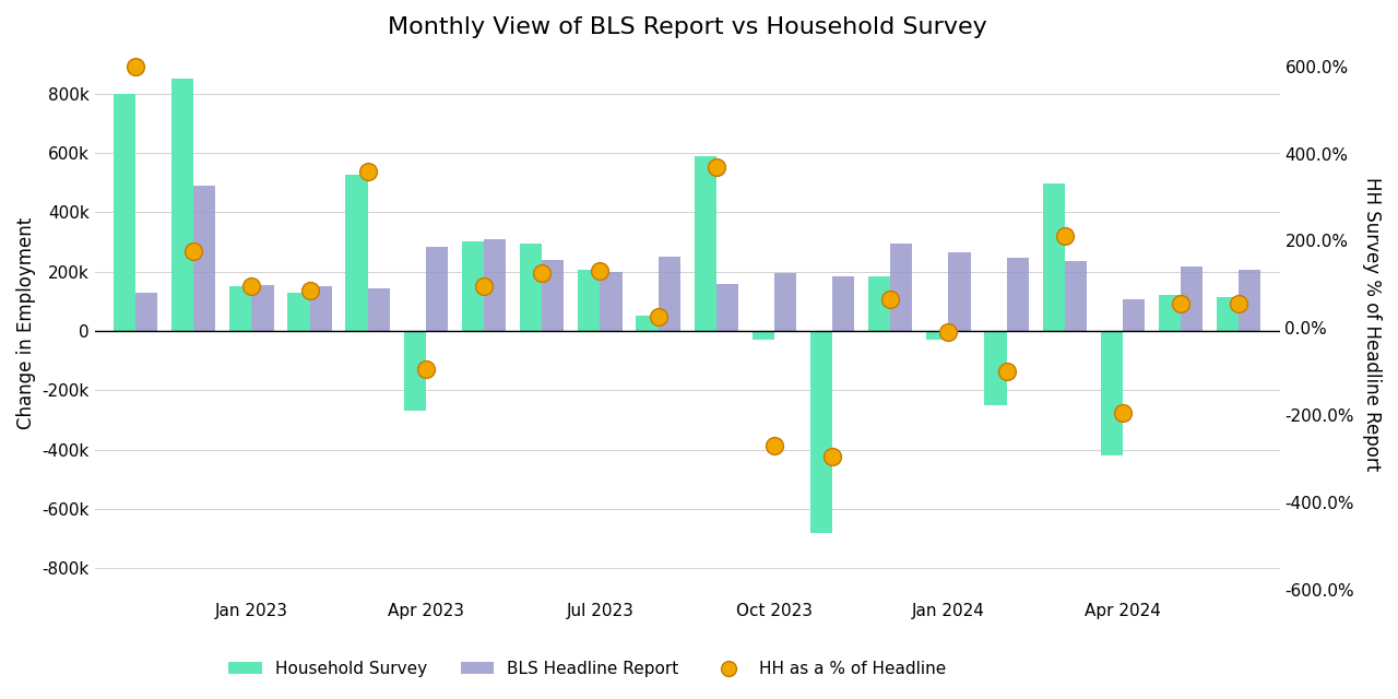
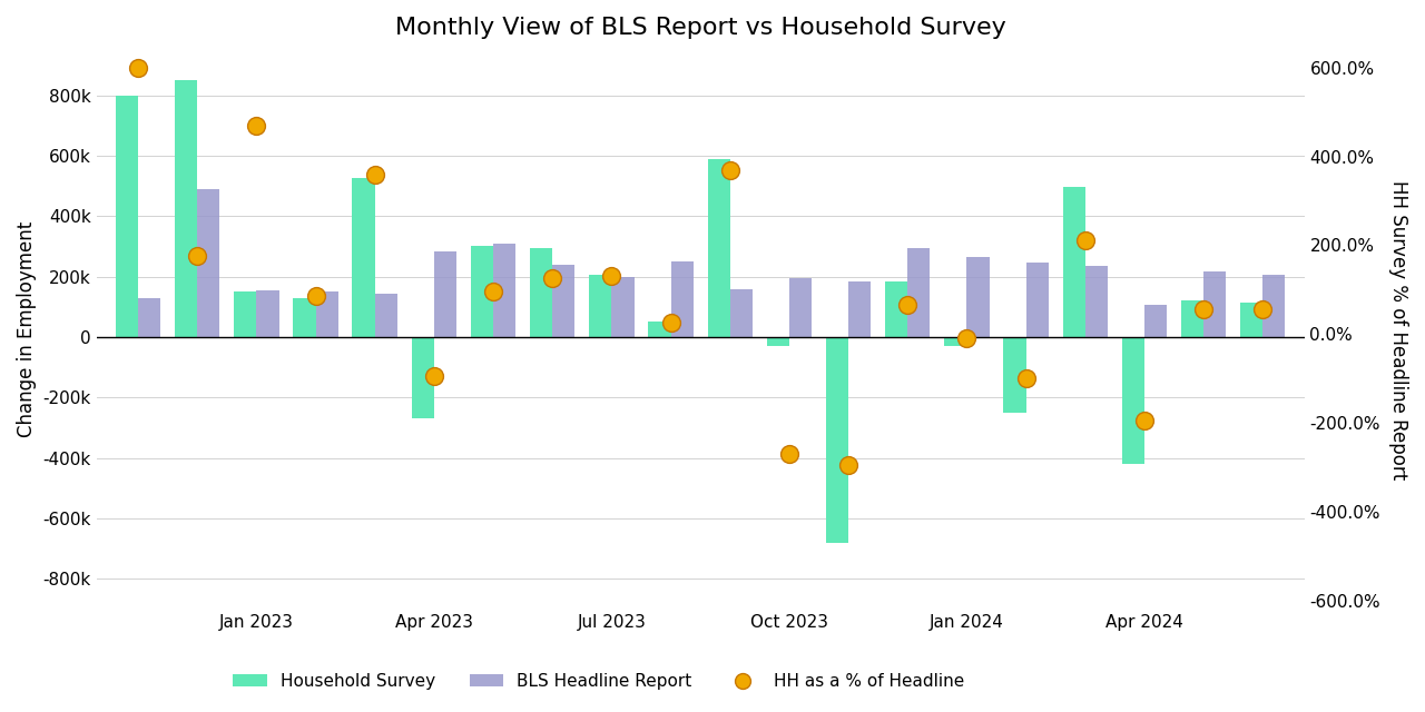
HH as a % of Headline/Jan 2023: 95% -> 470%
